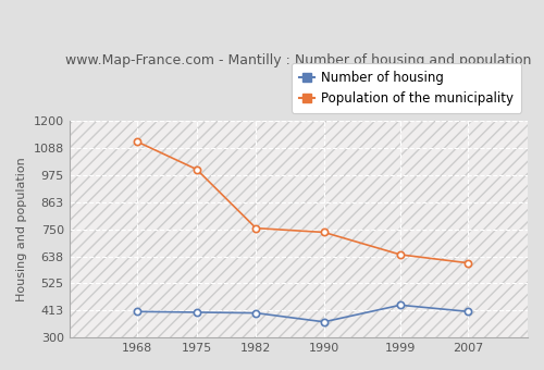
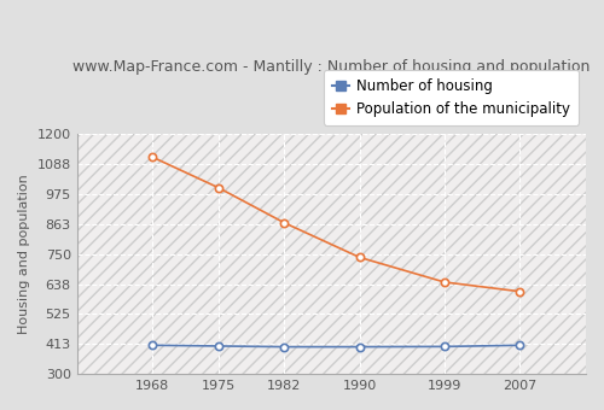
Population of the municipality/1982: 755 -> 868
Number of housing/1990: 365 -> 402
Number of housing/1999: 435 -> 403
